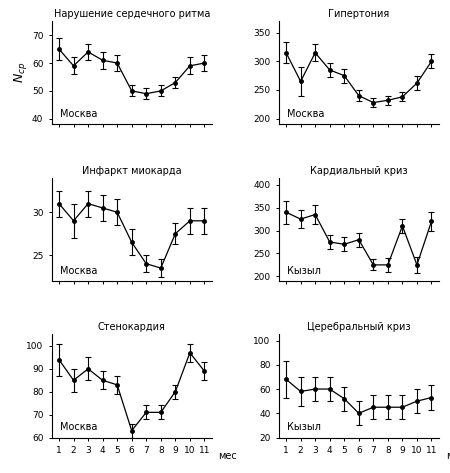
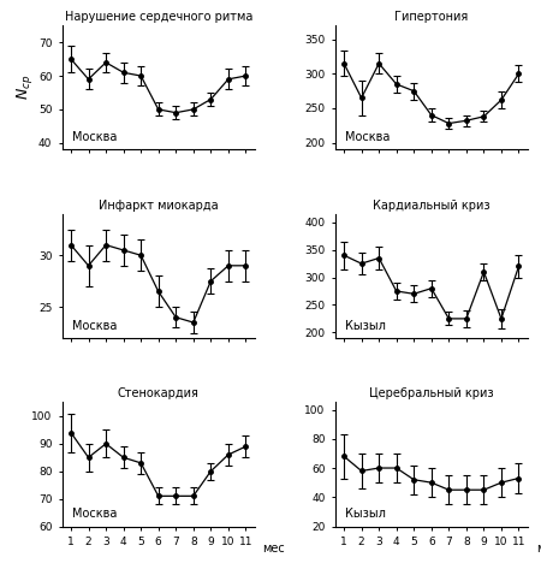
Стенокардия/6: 63 -> 71
Стенокардия/10: 97 -> 86
Церебральный криз/6: 40 -> 50
